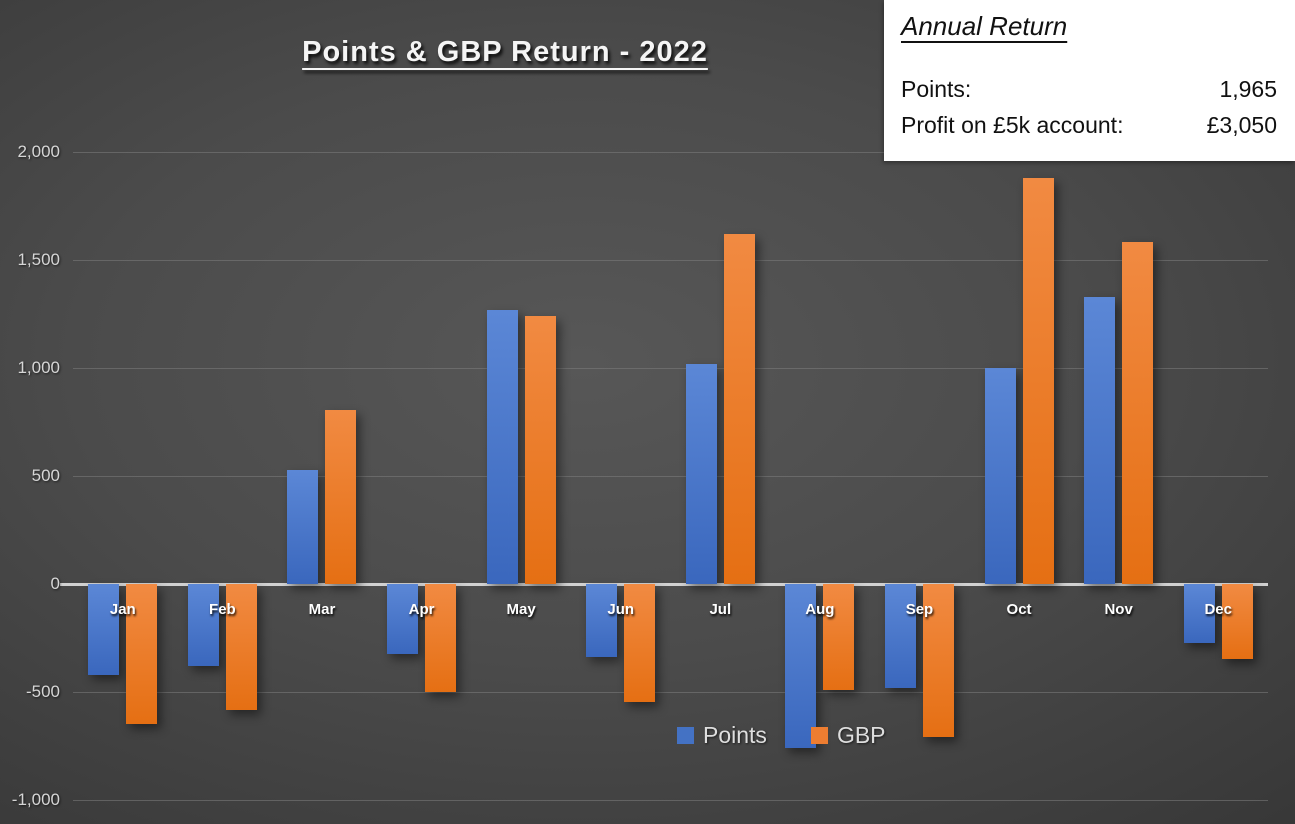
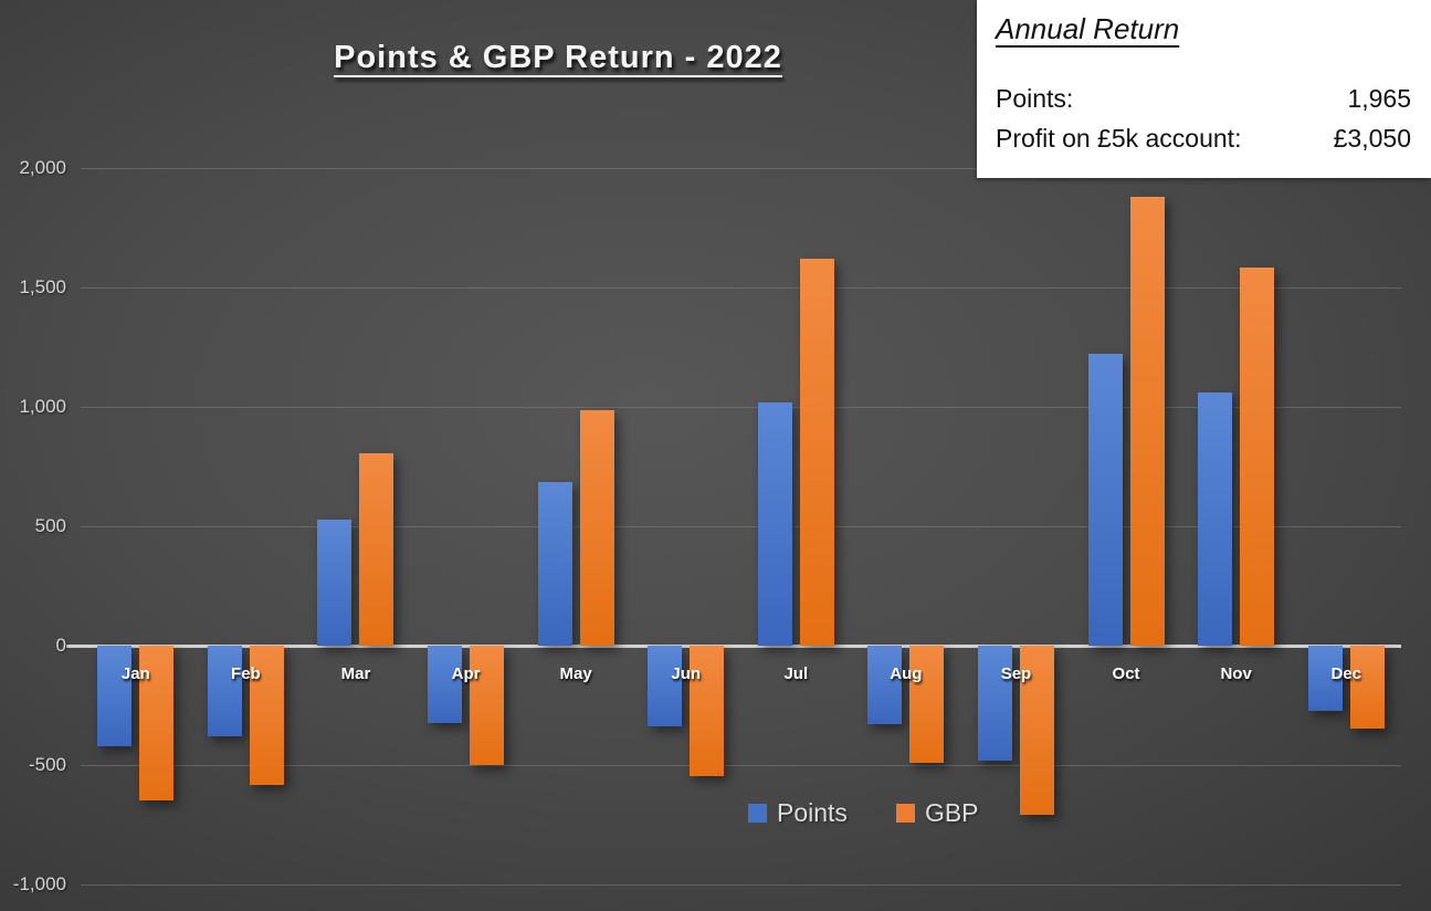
Points/May: 1270 -> 680
GBP/May: 1240 -> 980
Points/Aug: -760 -> -330
Points/Oct: 1000 -> 1220
Points/Nov: 1330 -> 1060
